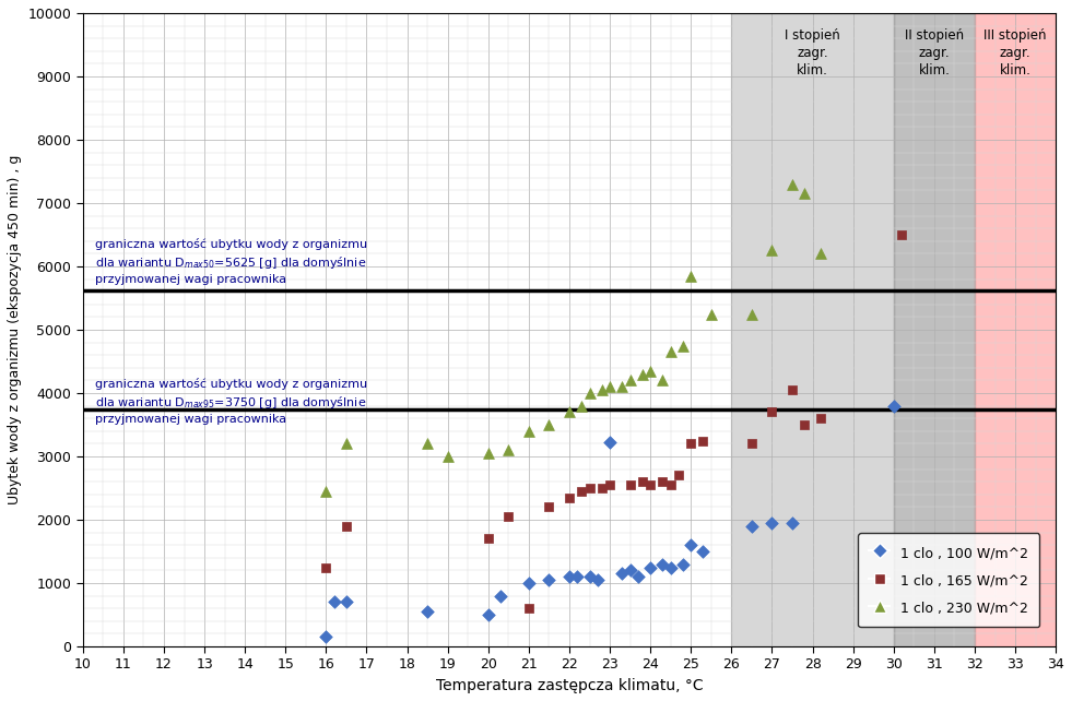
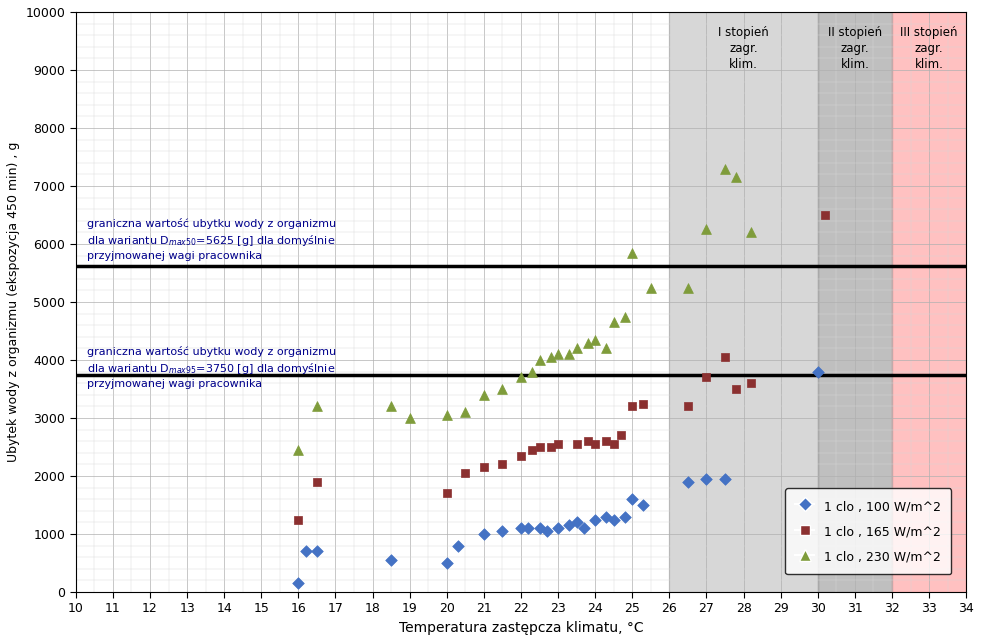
1 clo , 165 W/m^2/21: 600 -> 2150
1 clo , 100 W/m^2/23: 3220 -> 1100
